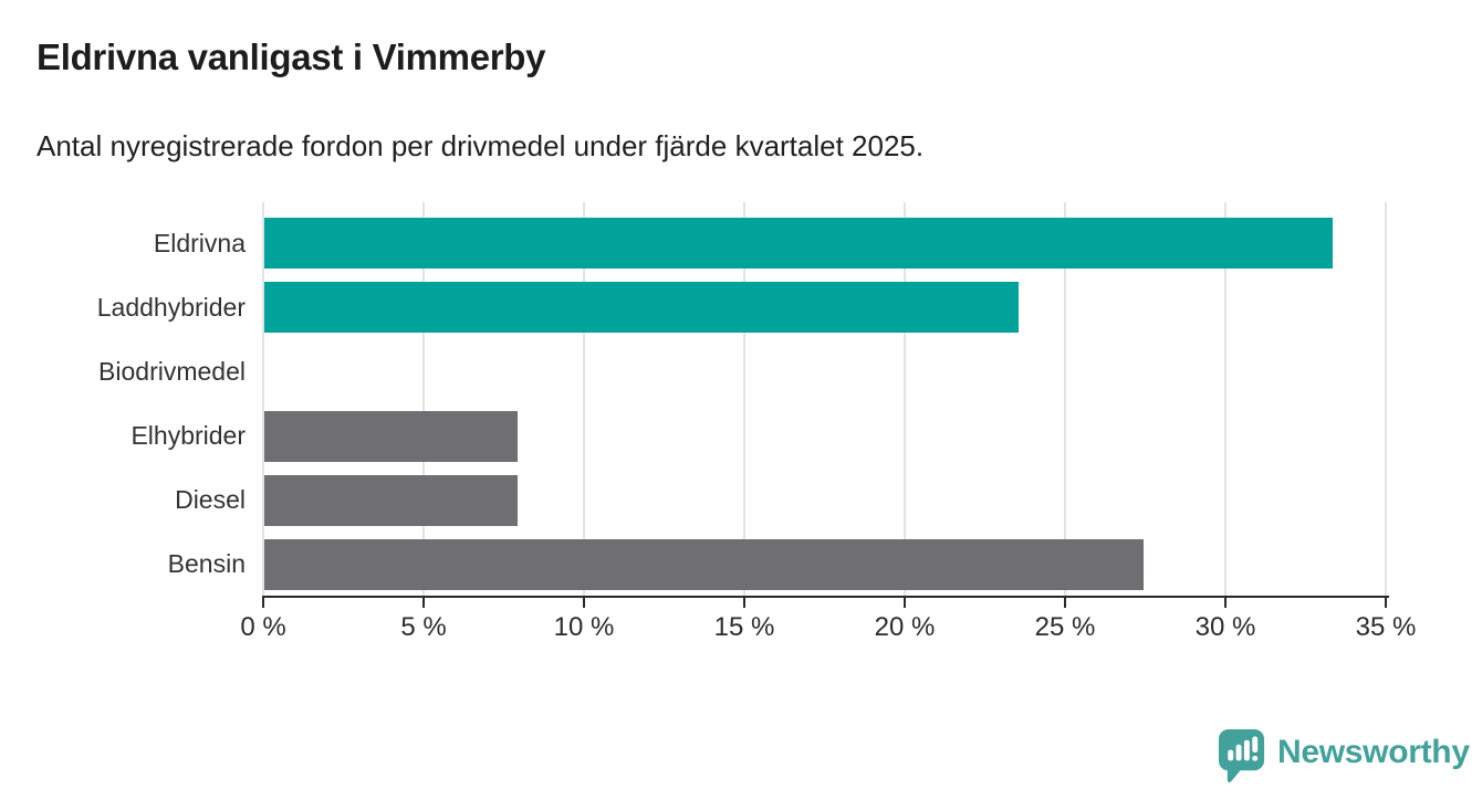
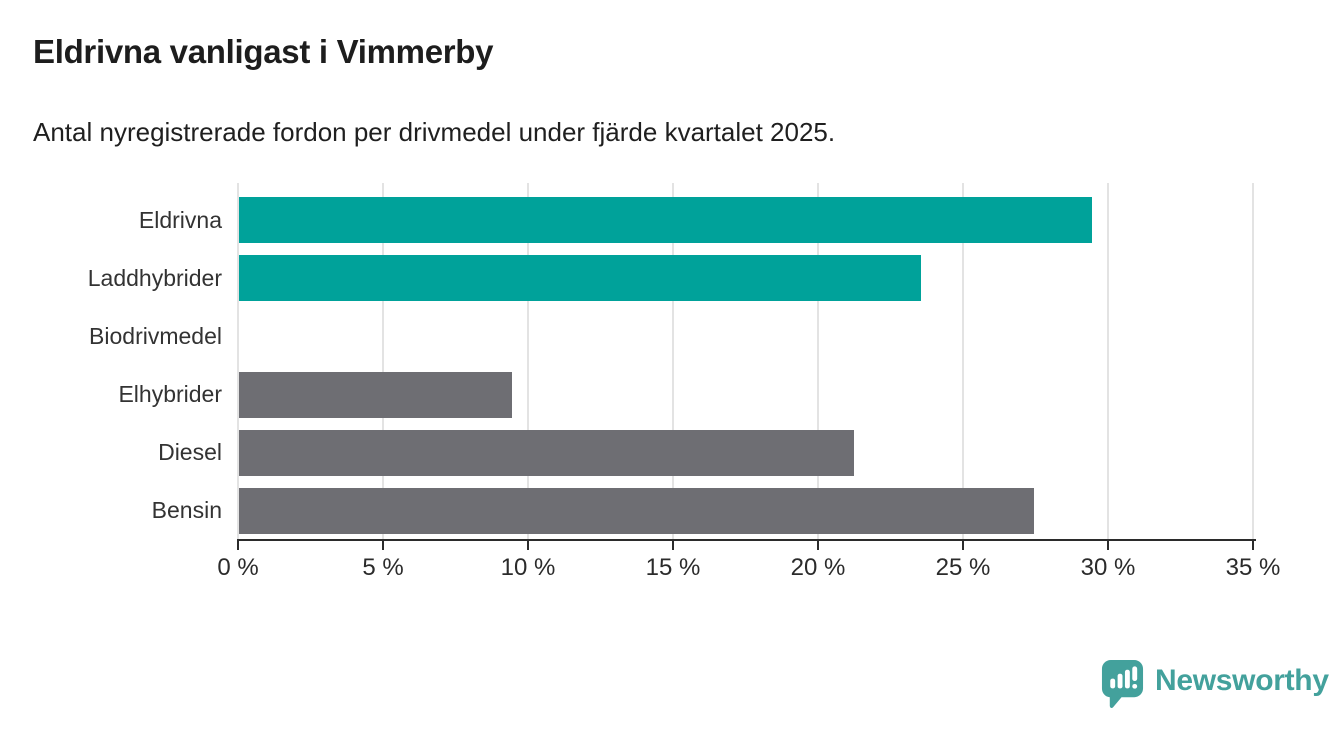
Eldrivna: 33.3% -> 29.4%
Elhybrider: 7.9% -> 9.4%
Diesel: 7.9% -> 21.2%
